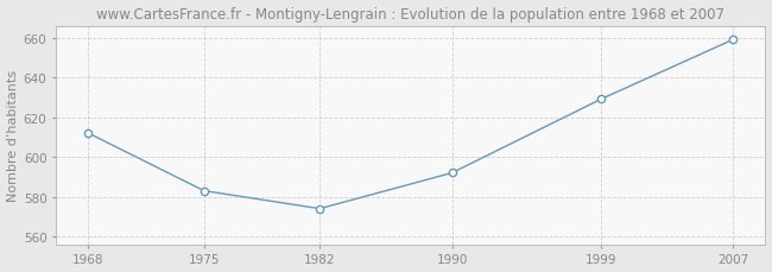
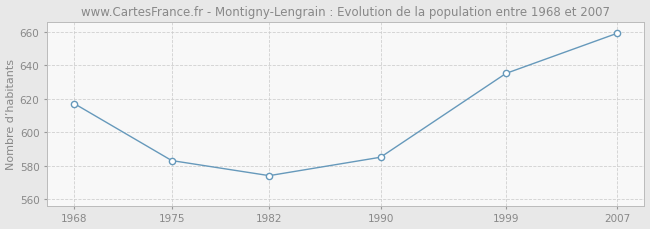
1968: 612 -> 617
1990: 592 -> 585
1999: 629 -> 635
